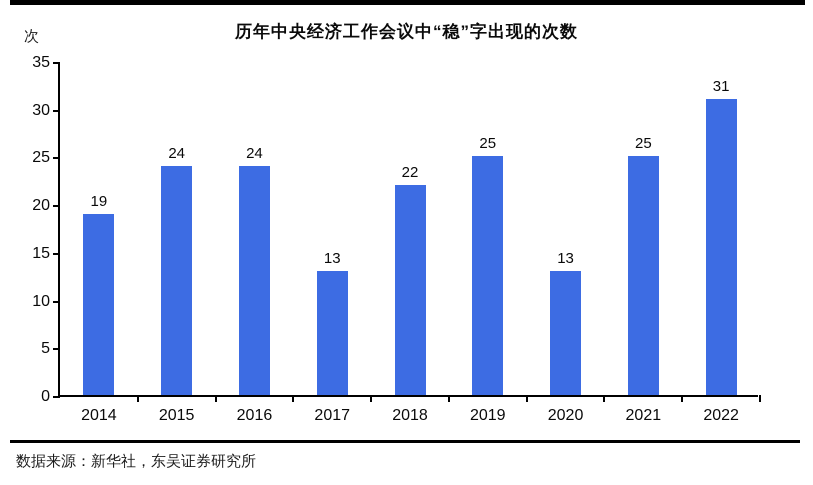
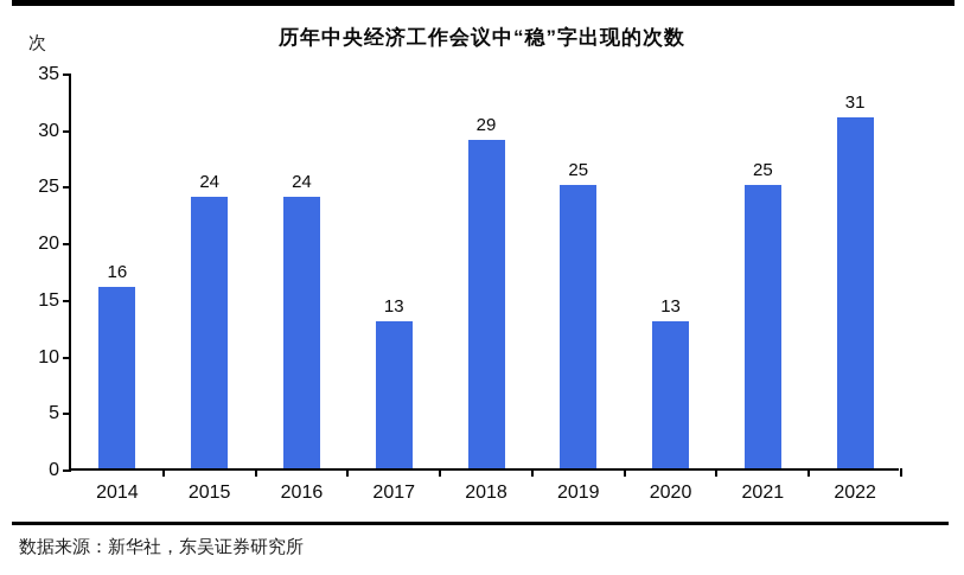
2014: 19 -> 16
2018: 22 -> 29
